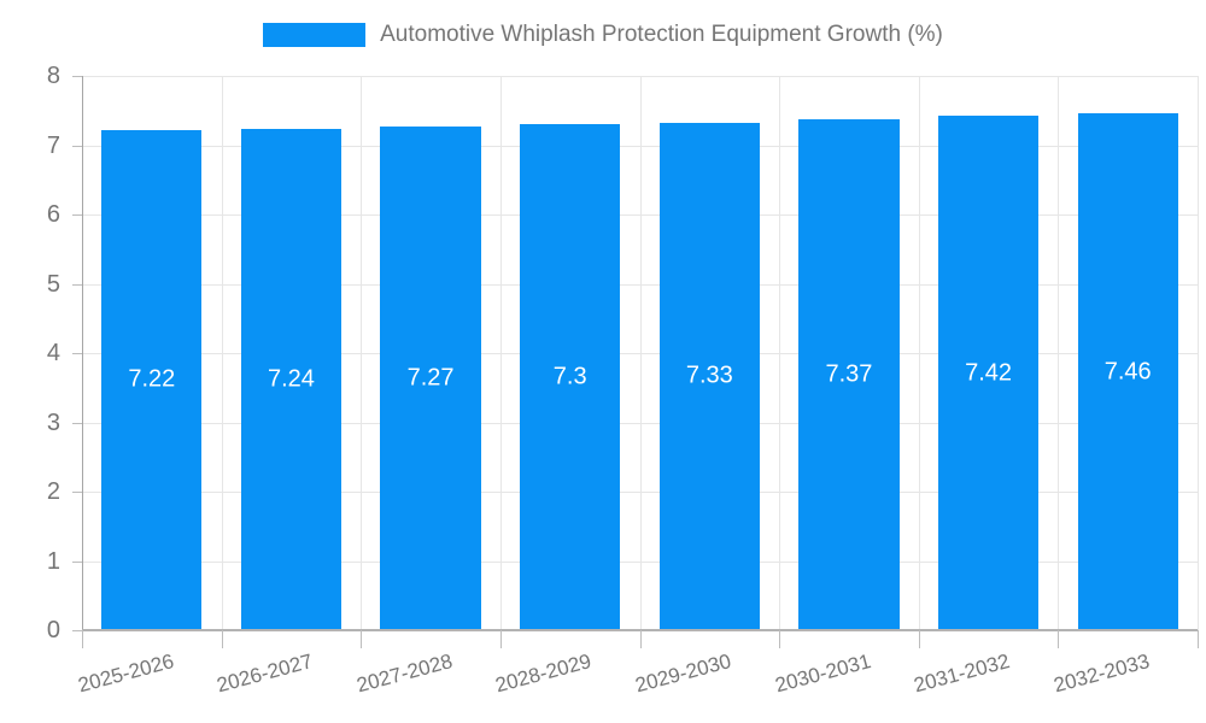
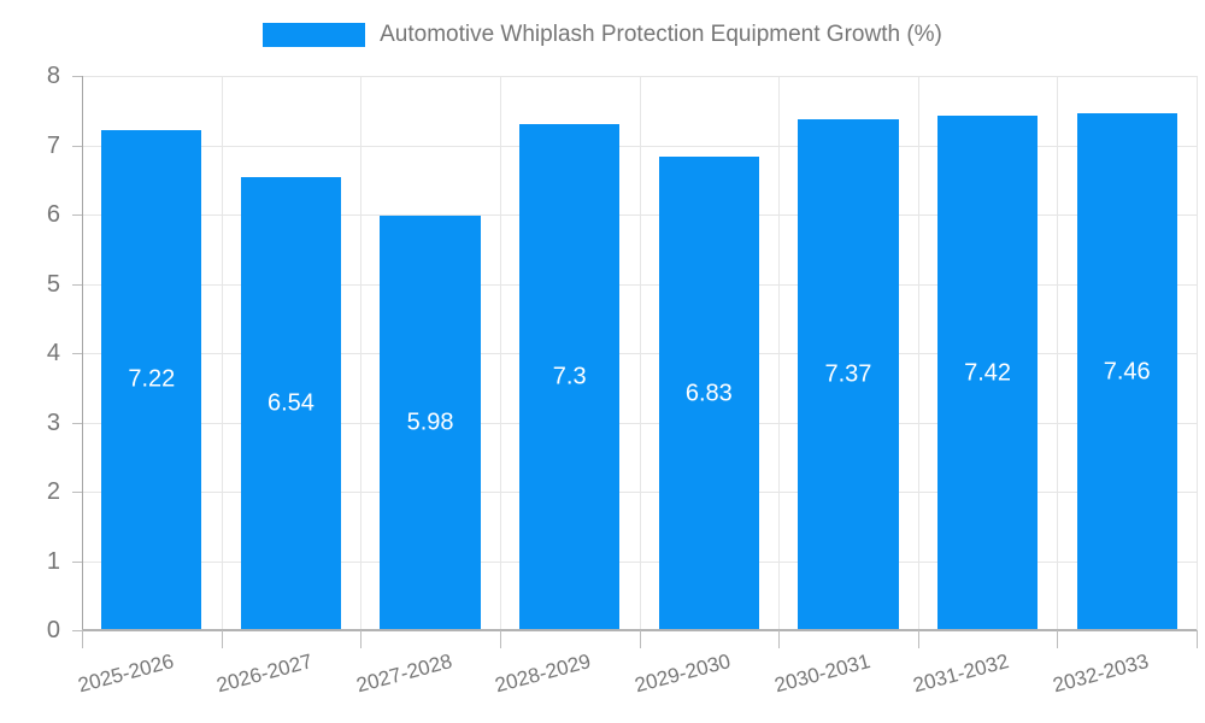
2026-2027: 7.24 -> 6.54
2027-2028: 7.27 -> 5.98
2029-2030: 7.33 -> 6.83
